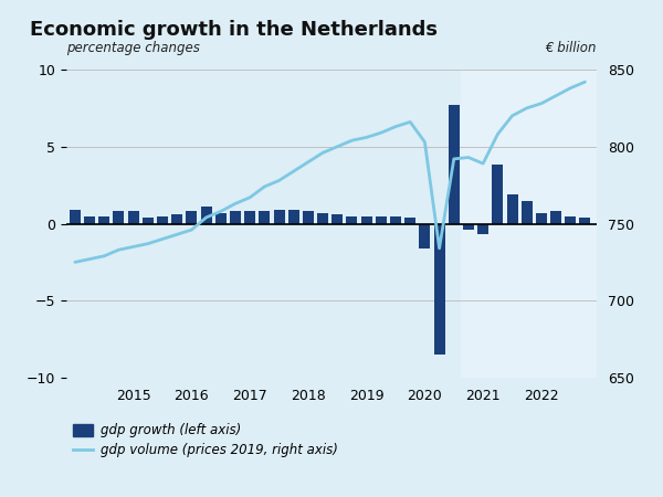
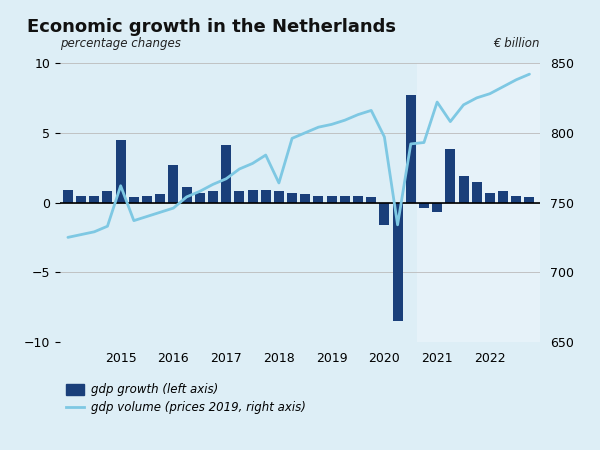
gdp growth (left axis)/2015: 0.8 -> 4.5
gdp volume (prices 2019, right axis)/2015: 735 -> 762
gdp growth (left axis)/2016: 0.8 -> 2.7
gdp growth (left axis)/2017: 0.8 -> 4.1
gdp volume (prices 2019, right axis)/2018: 790 -> 764
gdp volume (prices 2019, right axis)/2020: 803 -> 797
gdp volume (prices 2019, right axis)/2021: 789 -> 822
